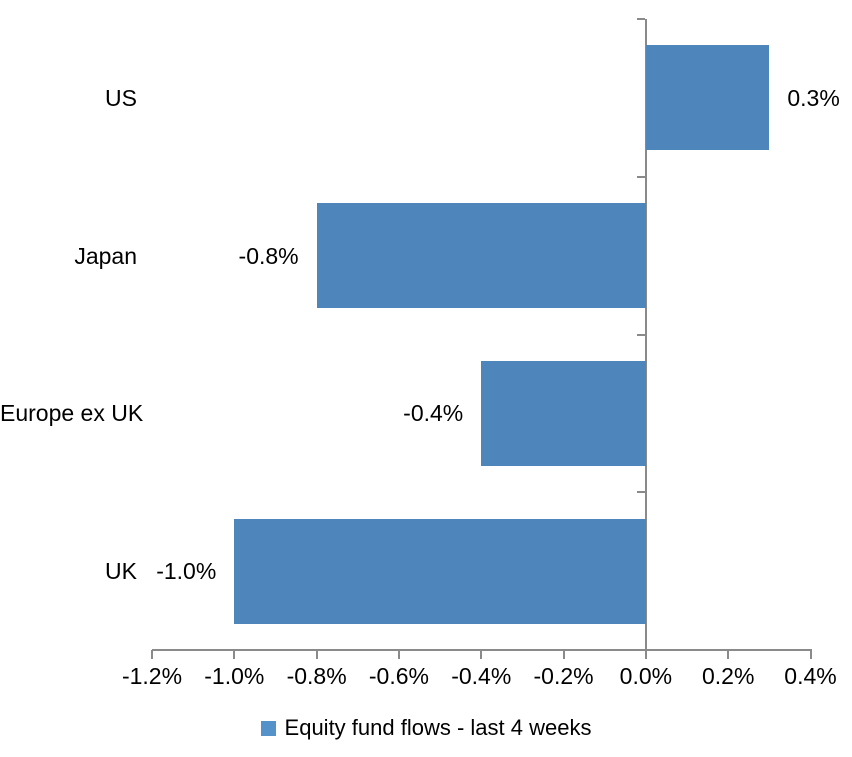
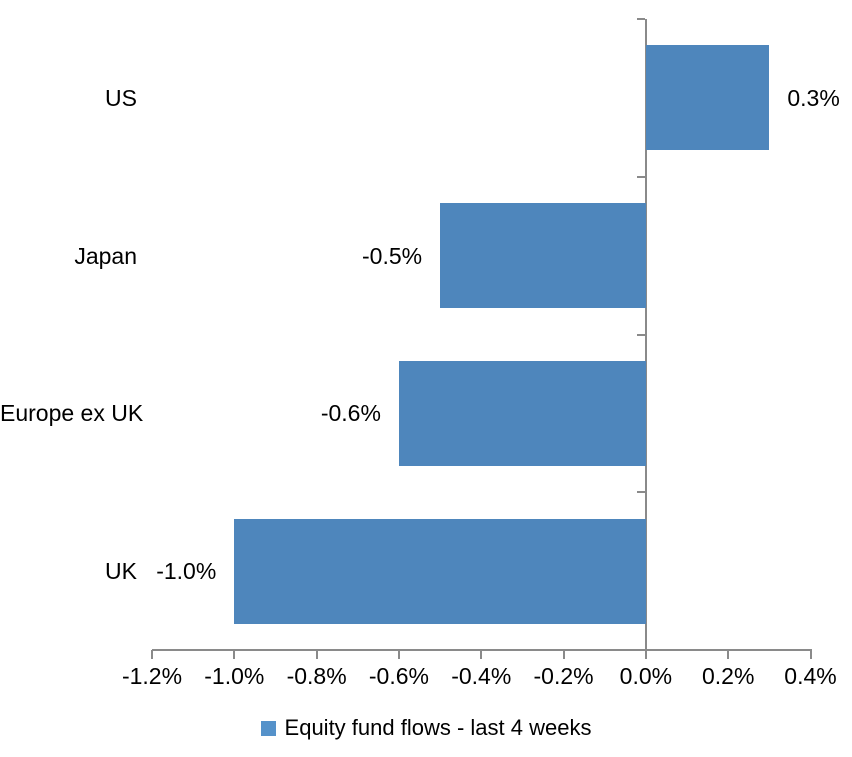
Japan: -0.8% -> -0.5%
Europe ex UK: -0.4% -> -0.6%
